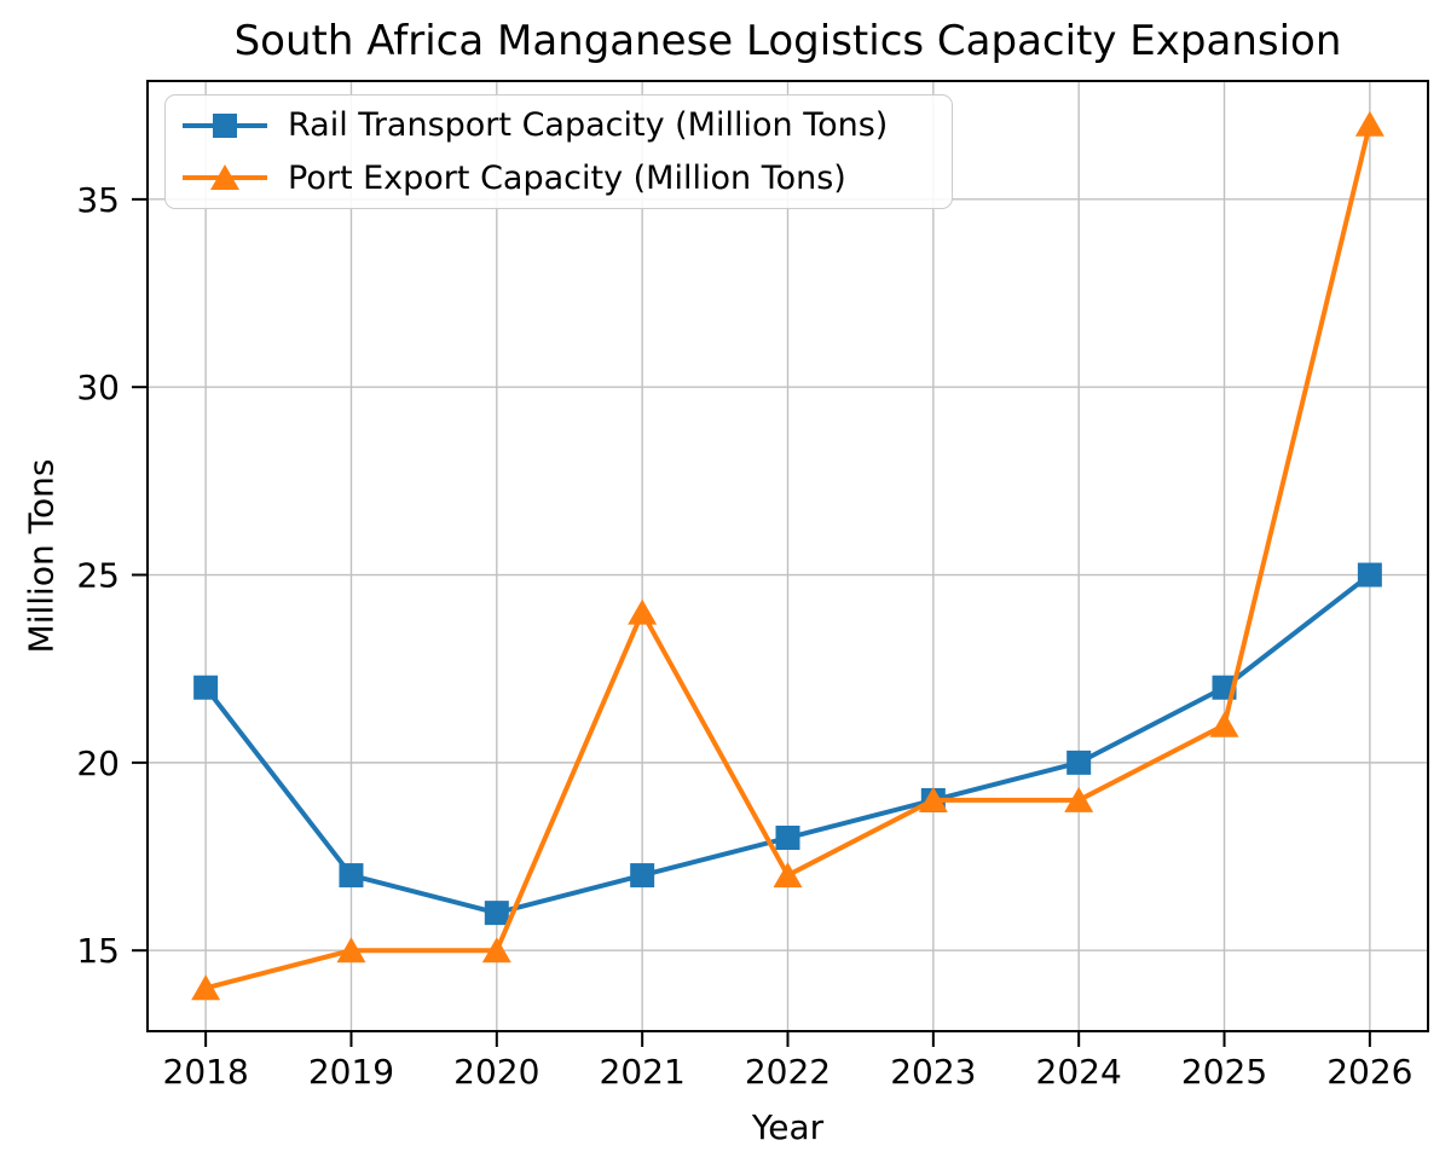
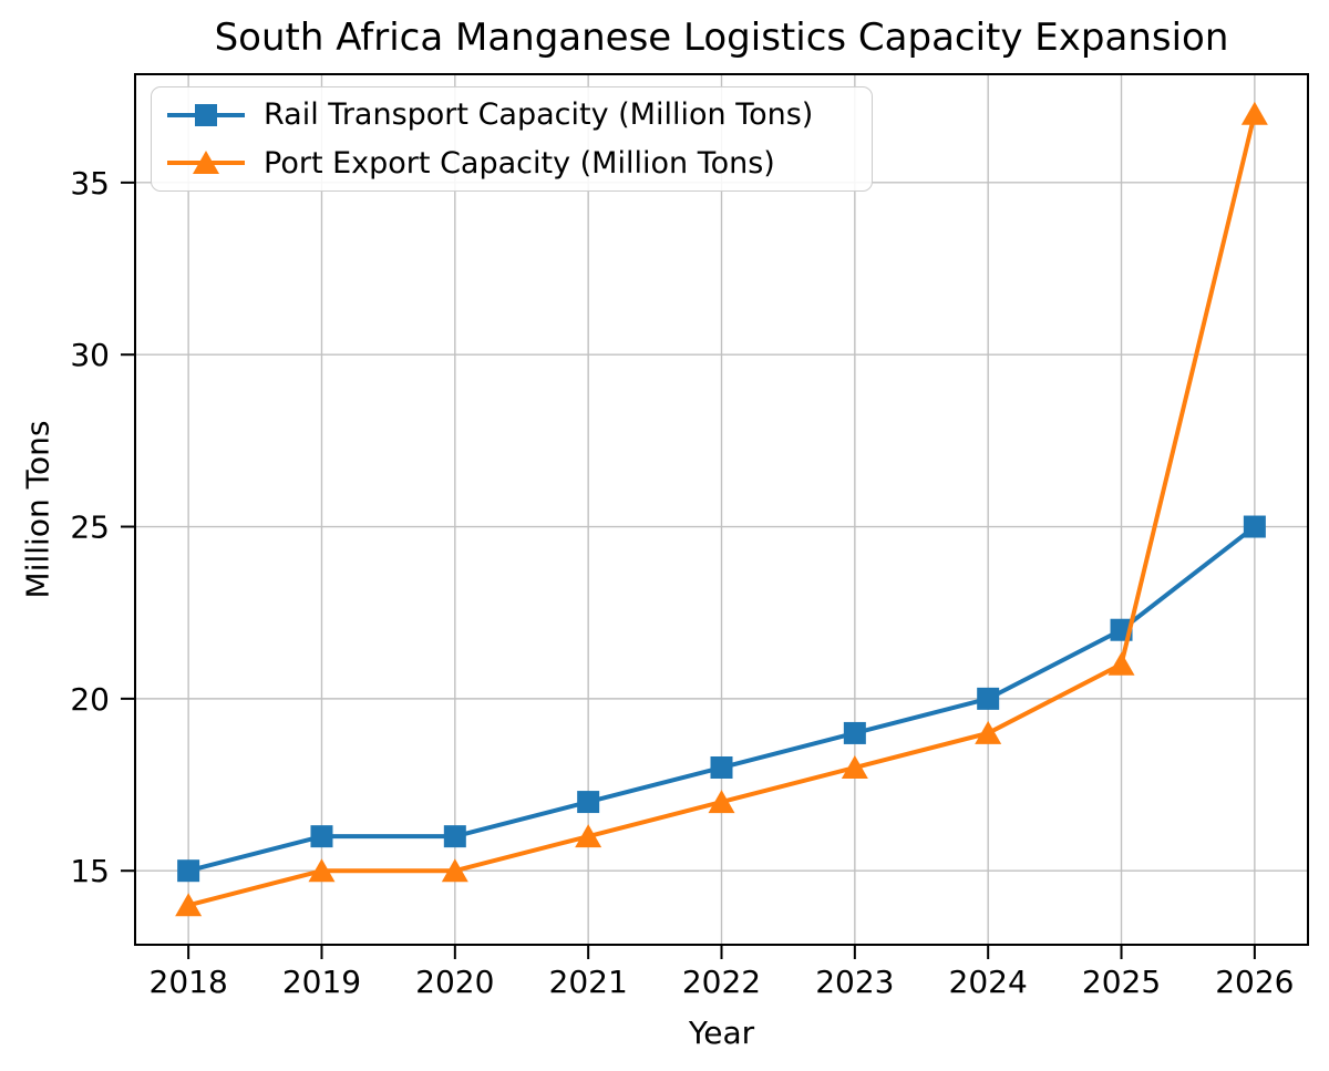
Rail Transport Capacity (Million Tons)/2018: 22 -> 15
Rail Transport Capacity (Million Tons)/2019: 17 -> 16
Port Export Capacity (Million Tons)/2021: 24 -> 16
Port Export Capacity (Million Tons)/2023: 19 -> 18
